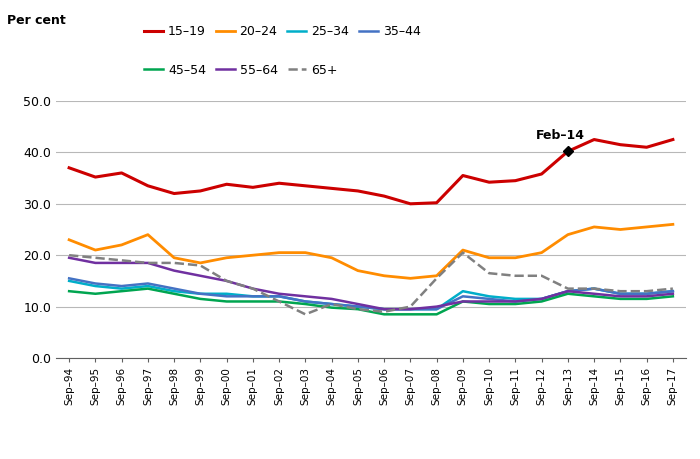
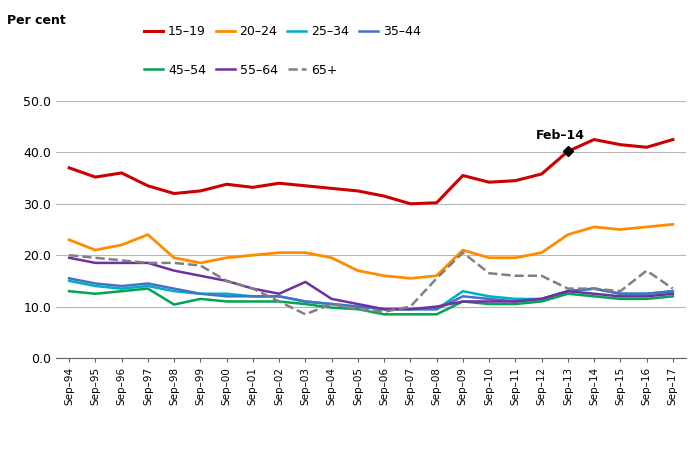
45–54/Sep–98: 12.5 -> 10.4
55–64/Sep–03: 12.0 -> 14.8
65+/Sep–16: 13.0 -> 17.0
